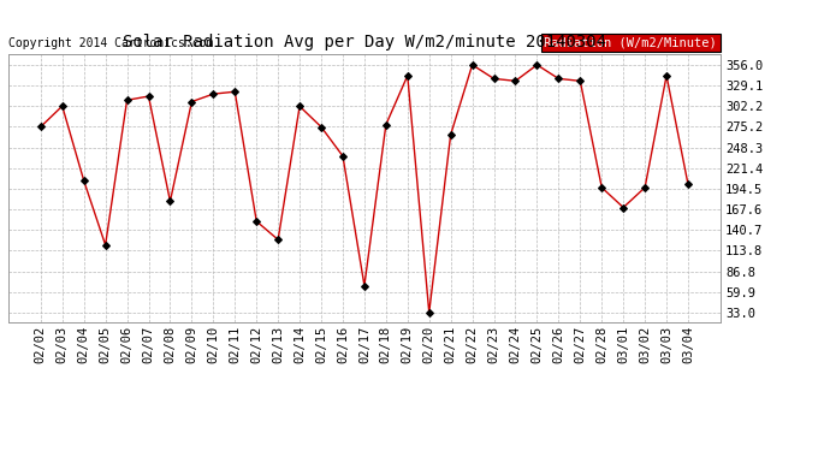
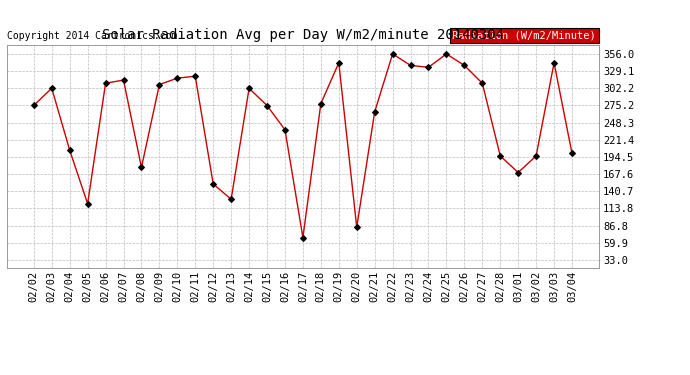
02/20: 33 -> 84
02/27: 335 -> 310
